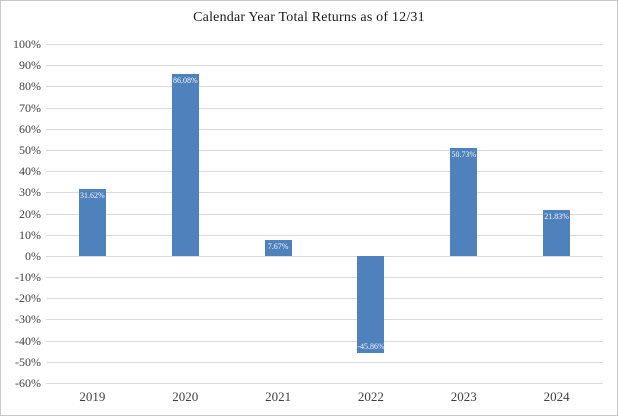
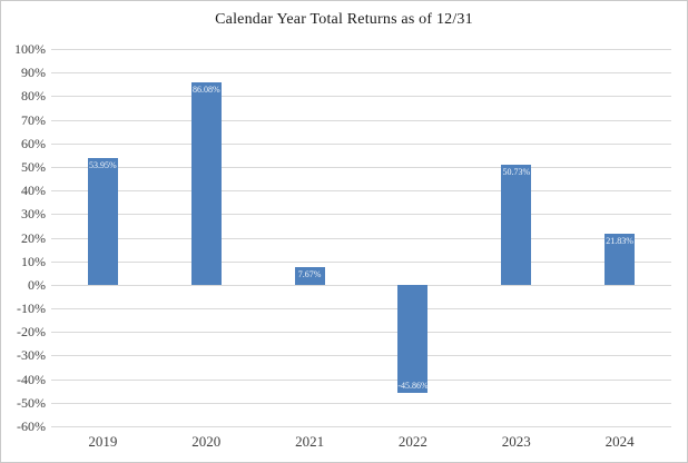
2019: 31.62% -> 53.95%
